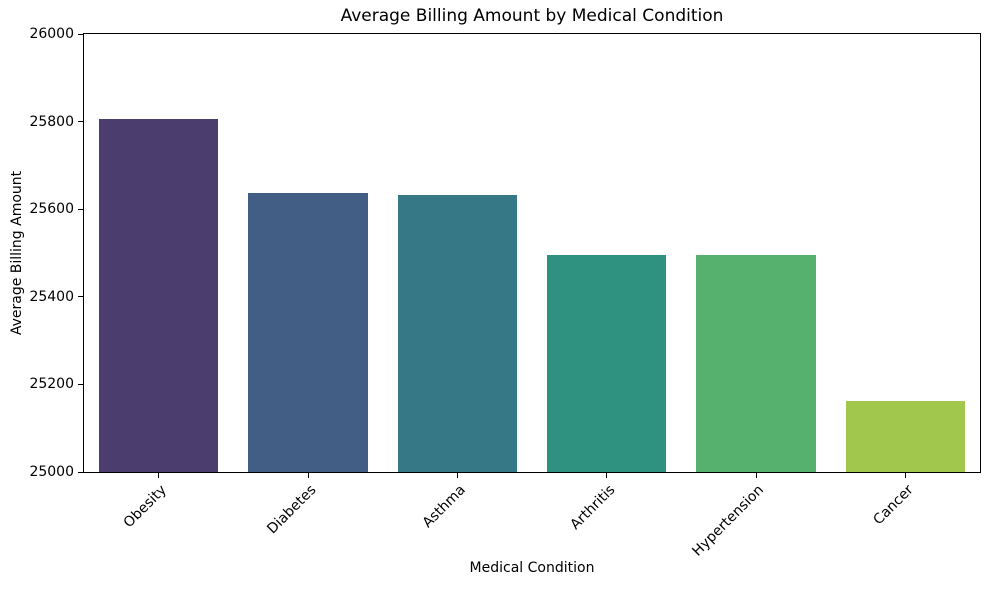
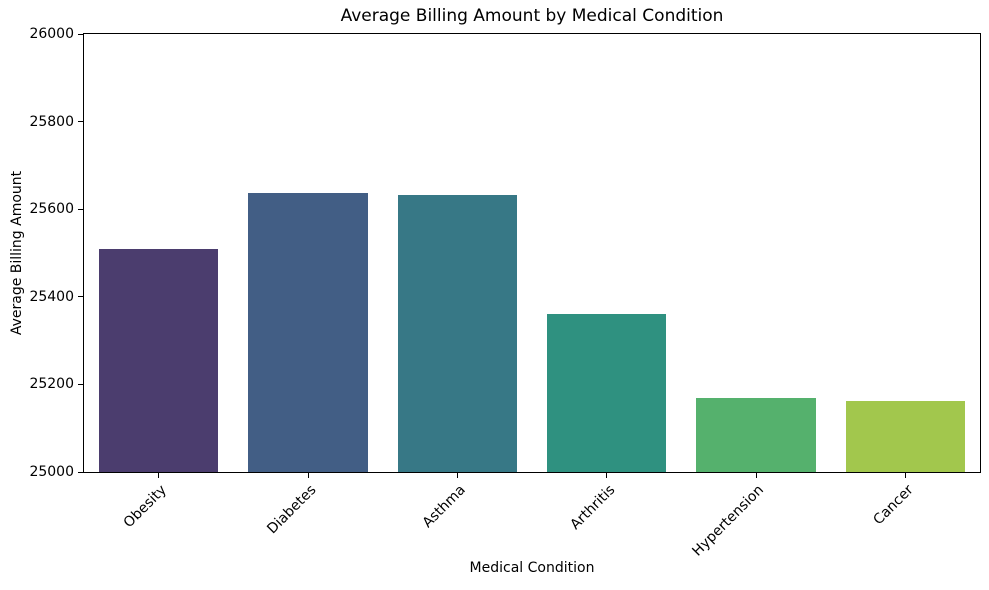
Obesity: 25810 -> 25510
Arthritis: 25500 -> 25360
Hypertension: 25500 -> 25170
